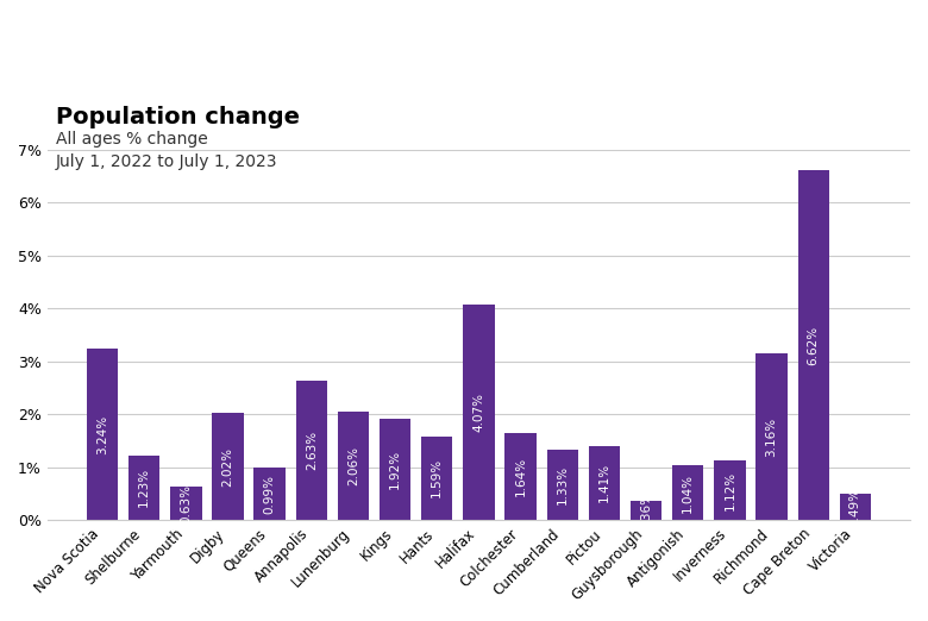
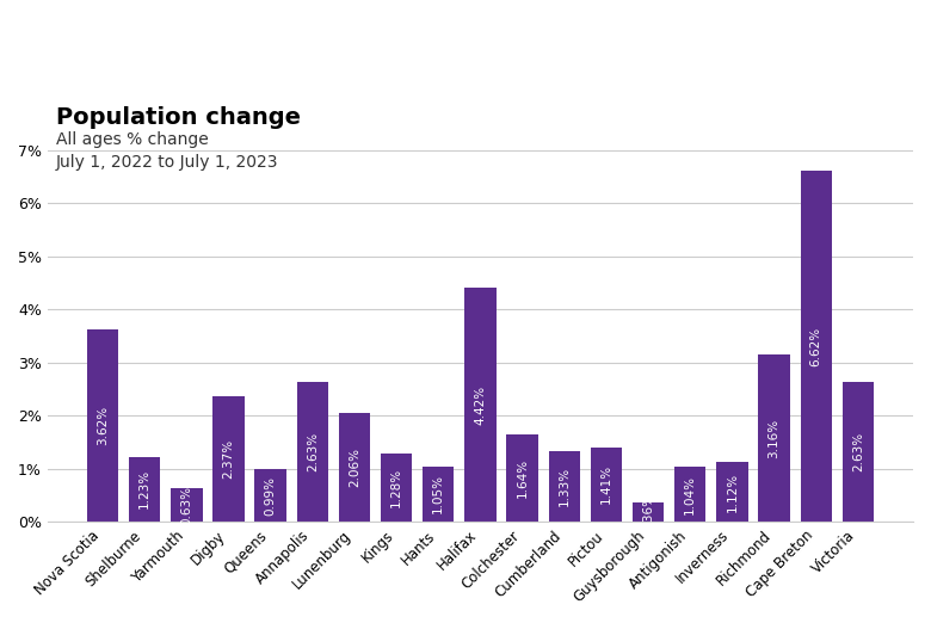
Nova Scotia: 3.24% -> 3.62%
Digby: 2.02% -> 2.37%
Kings: 1.92% -> 1.28%
Hants: 1.59% -> 1.05%
Halifax: 4.07% -> 4.42%
Victoria: 0.49% -> 2.63%
